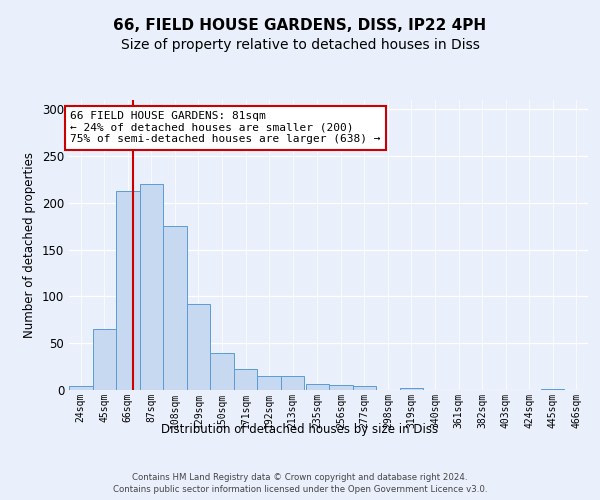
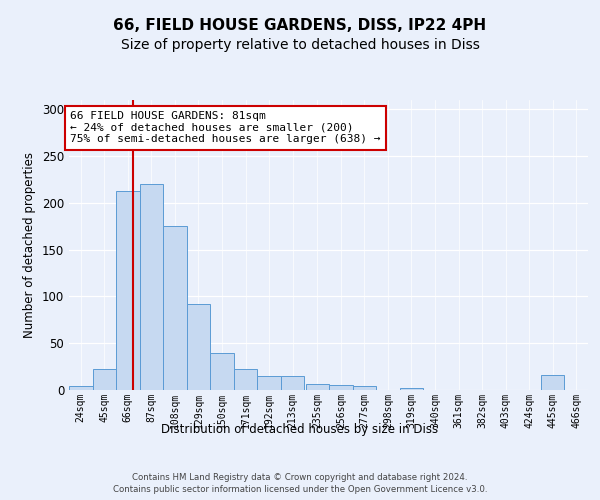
45sqm: 65 -> 22
445sqm: 1 -> 16
